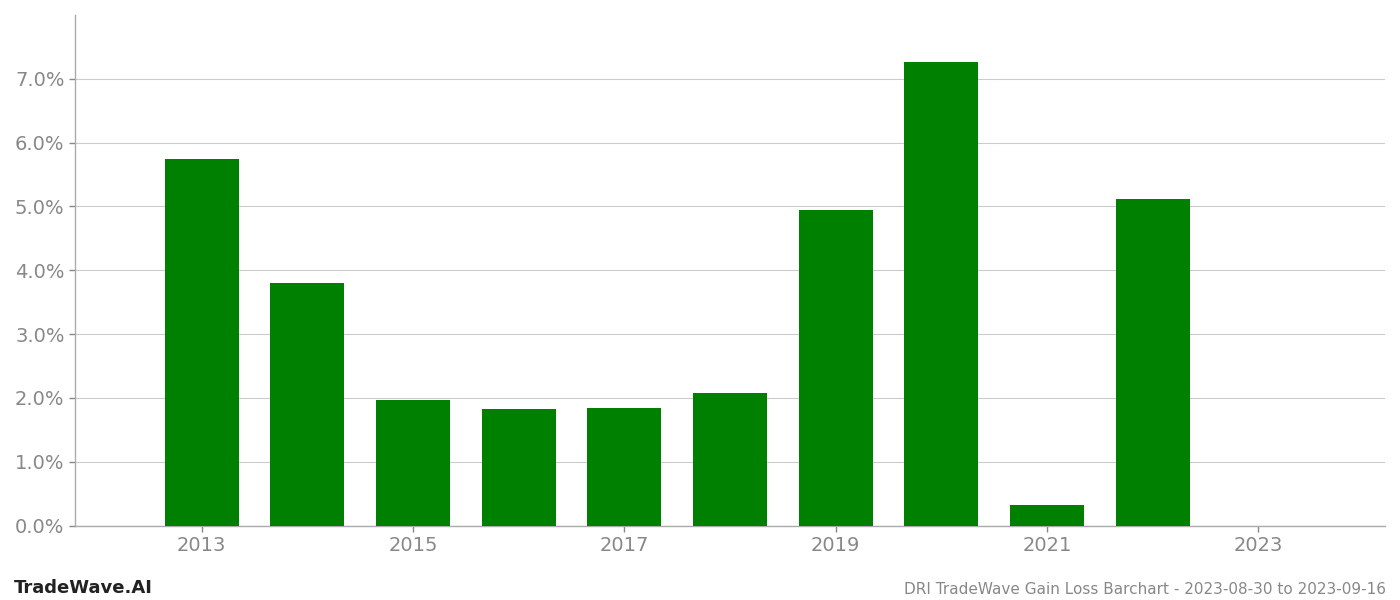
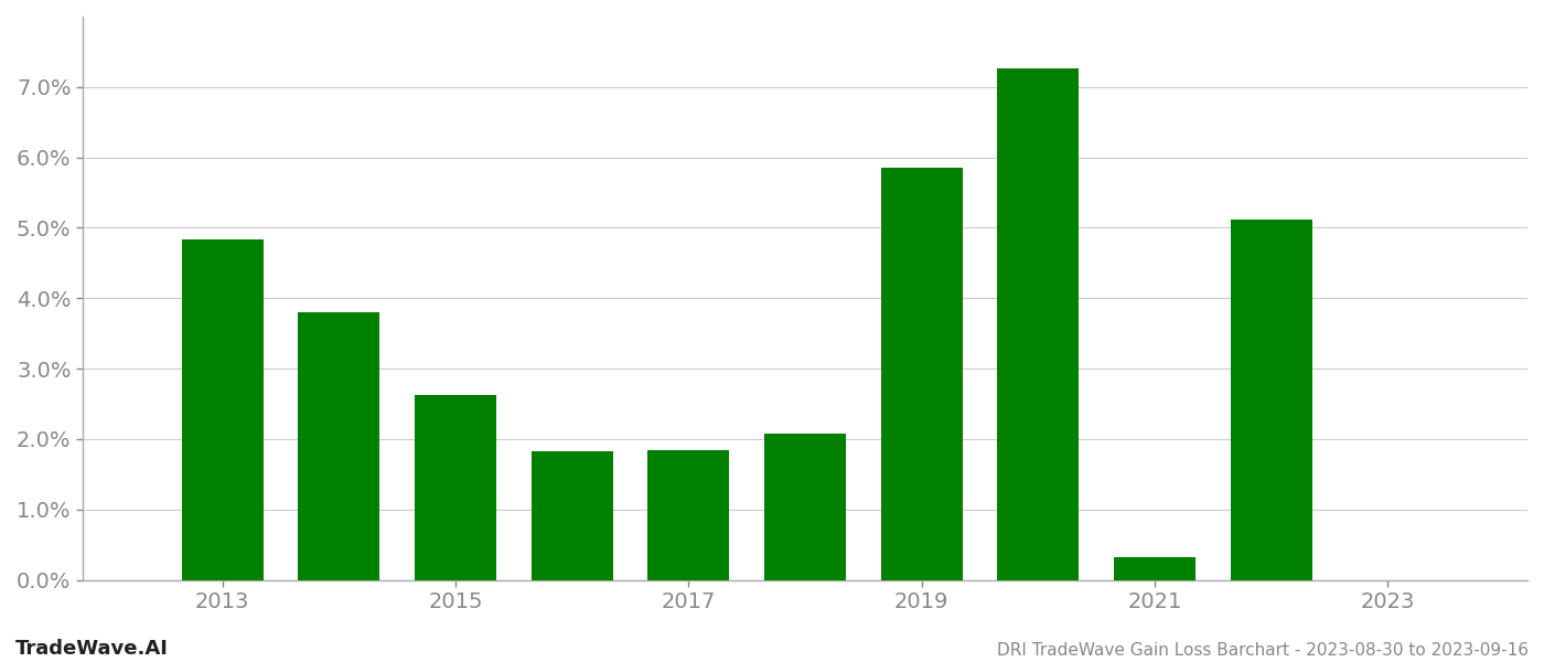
2013: 5.75% -> 4.84%
2015: 1.97% -> 2.62%
2019: 4.95% -> 5.86%
